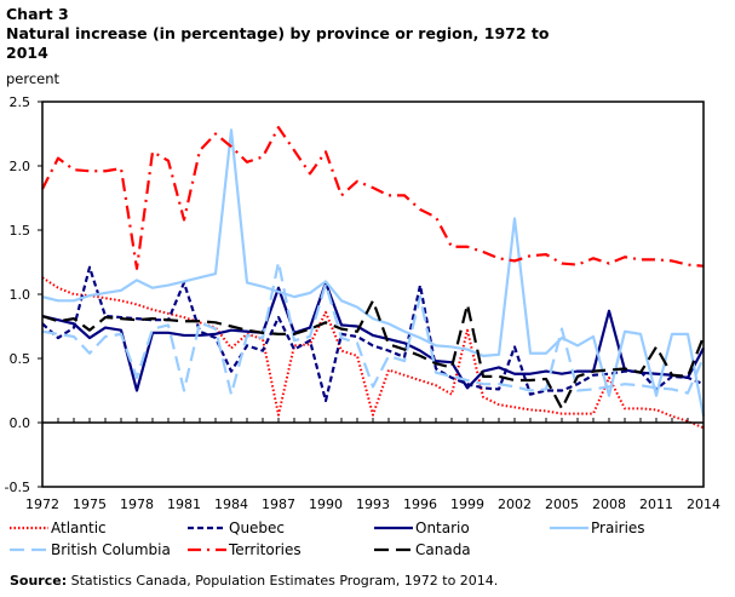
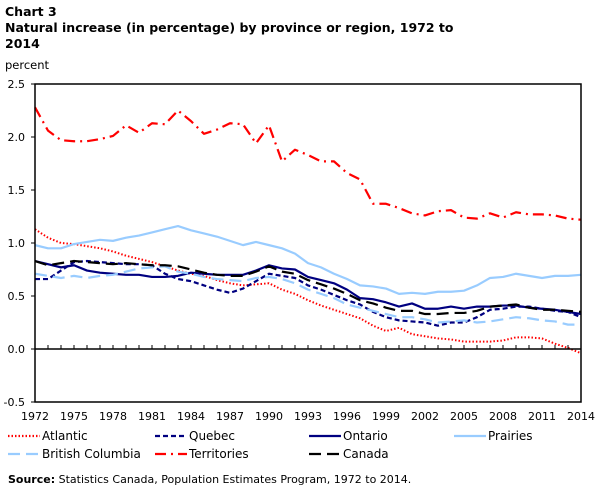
Quebec/1972: 0.77 -> 0.66
Territories/1972: 1.82 -> 2.28
Quebec/1975: 1.21 -> 0.82
Ontario/1975: 0.66 -> 0.79
British Columbia/1975: 0.54 -> 0.69
Canada/1975: 0.72 -> 0.83
Ontario/1978: 0.25 -> 0.71
Prairies/1978: 1.11 -> 1.02
British Columbia/1978: 0.35 -> 0.70
Territories/1978: 1.20 -> 2.01
Quebec/1981: 1.09 -> 0.79
British Columbia/1981: 0.25 -> 0.77
Territories/1981: 1.58 -> 2.13
Atlantic/1984: 0.58 -> 0.71
Quebec/1984: 0.40 -> 0.64
Prairies/1984: 2.28 -> 1.12
British Columbia/1984: 0.22 -> 0.71
Atlantic/1987: 0.06 -> 0.62
Quebec/1987: 0.82 -> 0.53
Ontario/1987: 1.05 -> 0.70
British Columbia/1987: 1.25 -> 0.65
Territories/1987: 2.30 -> 2.13
Atlantic/1990: 0.86 -> 0.62
Quebec/1990: 0.17 -> 0.71
Ontario/1990: 1.09 -> 0.79
Prairies/1990: 1.10 -> 0.98
British Columbia/1990: 1.08 -> 0.68
Atlantic/1993: 0.06 -> 0.46
British Columbia/1993: 0.28 -> 0.56
Canada/1993: 0.95 -> 0.65
Quebec/1996: 1.07 -> 0.46
British Columbia/1996: 0.98 -> 0.42
Atlantic/1999: 0.72 -> 0.17
Ontario/1999: 0.27 -> 0.44
Canada/1999: 0.92 -> 0.39
Quebec/2002: 0.59 -> 0.25
Prairies/2002: 1.59 -> 0.52
Prairies/2005: 0.66 -> 0.55
British Columbia/2005: 0.73 -> 0.27
Canada/2005: 0.11 -> 0.34
Atlantic/2008: 0.35 -> 0.08
Ontario/2008: 0.87 -> 0.41
Prairies/2008: 0.21 -> 0.68
Quebec/2011: 0.26 -> 0.38
Prairies/2011: 0.21 -> 0.67
Canada/2011: 0.59 -> 0.37
Ontario/2014: 0.58 -> 0.33
Prairies/2014: 0.05 -> 0.70
British Columbia/2014: 0.51 -> 0.23
Canada/2014: 0.67 -> 0.35
